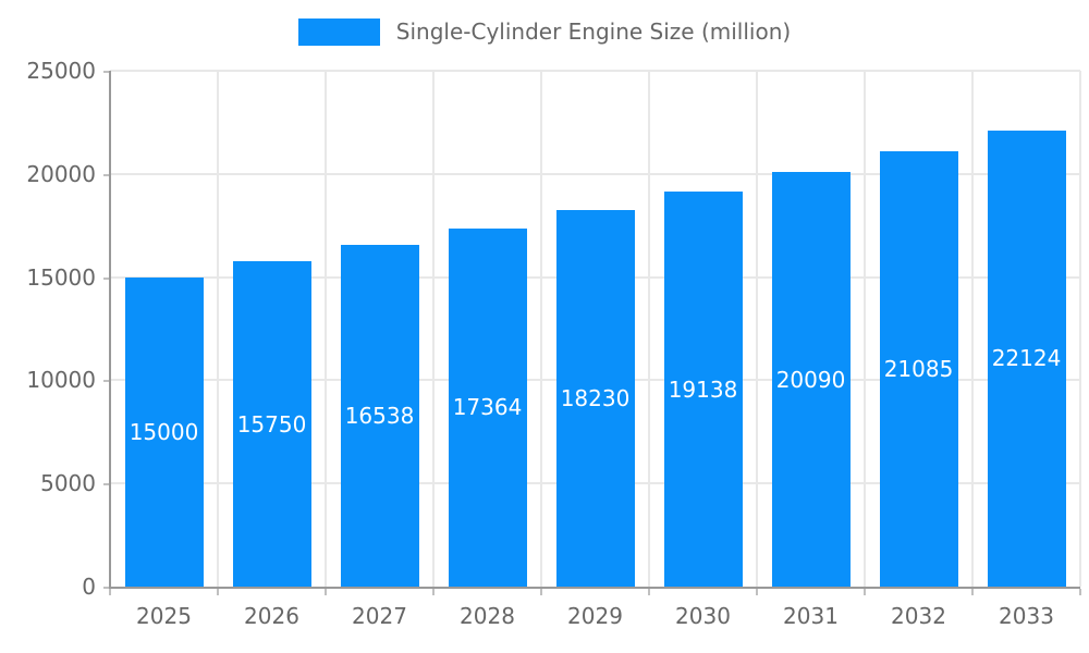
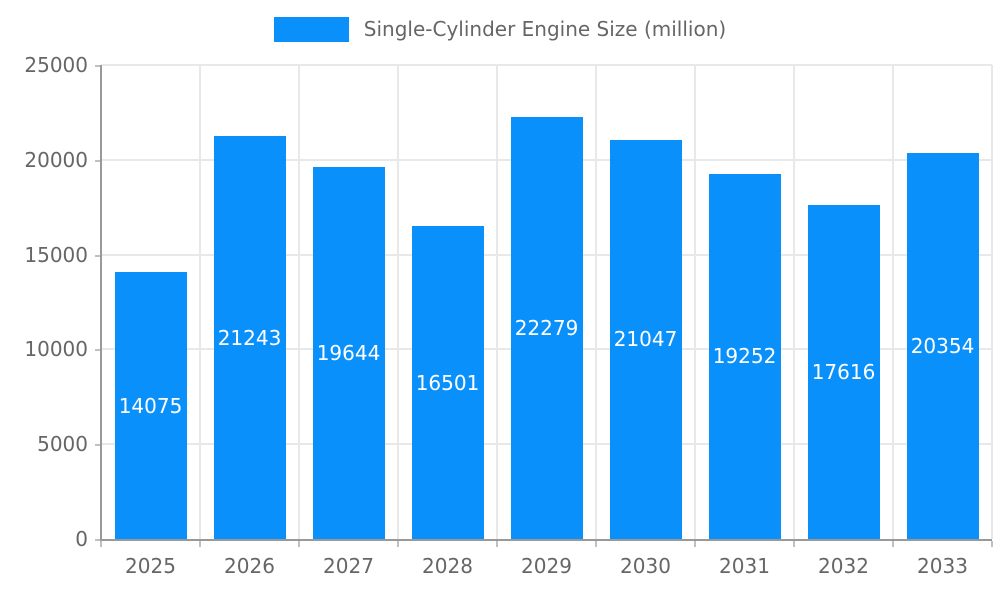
2025: 15000 -> 14075
2026: 15750 -> 21243
2027: 16538 -> 19644
2028: 17364 -> 16501
2029: 18230 -> 22279
2030: 19138 -> 21047
2031: 20090 -> 19252
2032: 21085 -> 17616
2033: 22124 -> 20354
